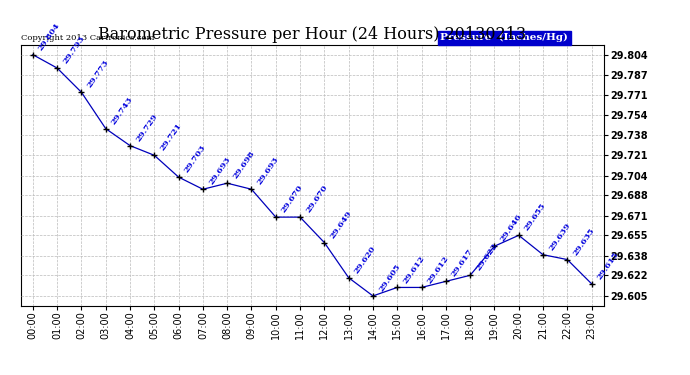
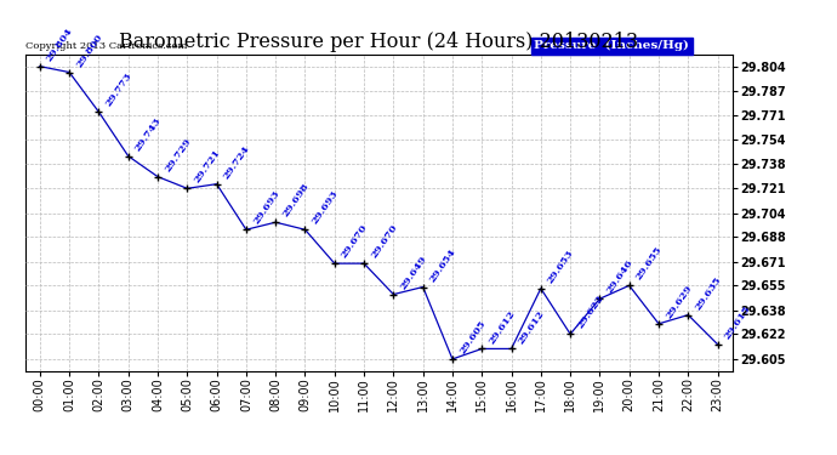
01:00: 29.793 -> 29.800
06:00: 29.703 -> 29.724
13:00: 29.620 -> 29.654
17:00: 29.617 -> 29.653
21:00: 29.639 -> 29.629
